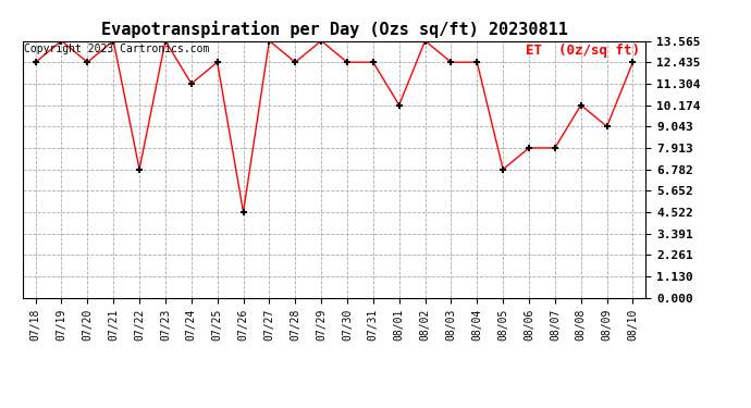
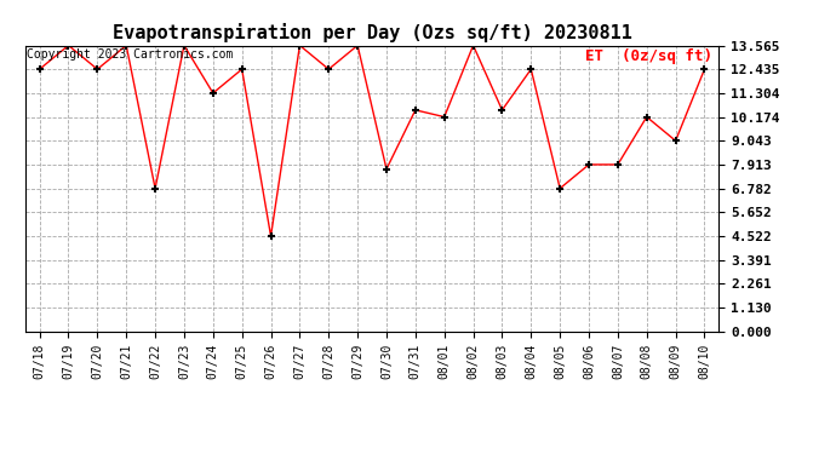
07/30: 12.4 -> 7.7
07/31: 12.4 -> 10.5
08/03: 12.4 -> 10.5
